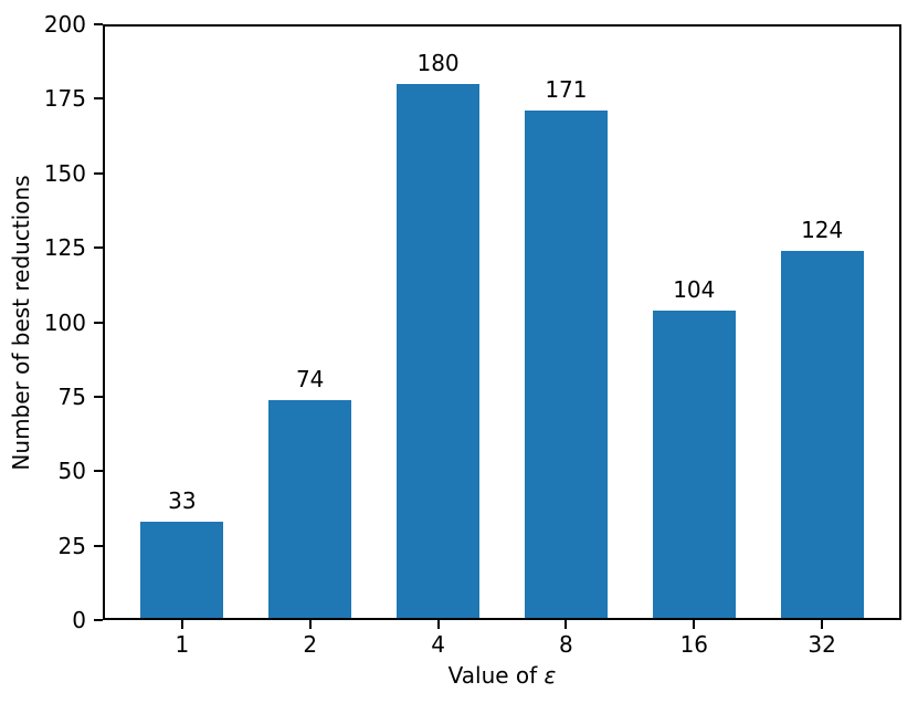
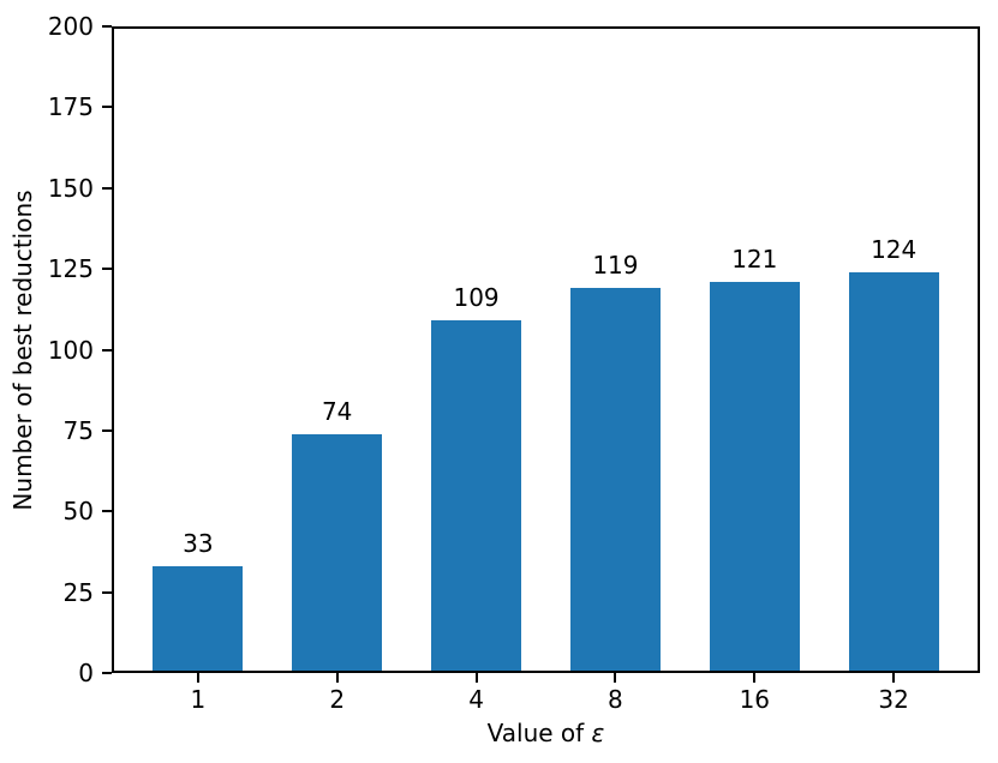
4: 180 -> 109
8: 171 -> 119
16: 104 -> 121
